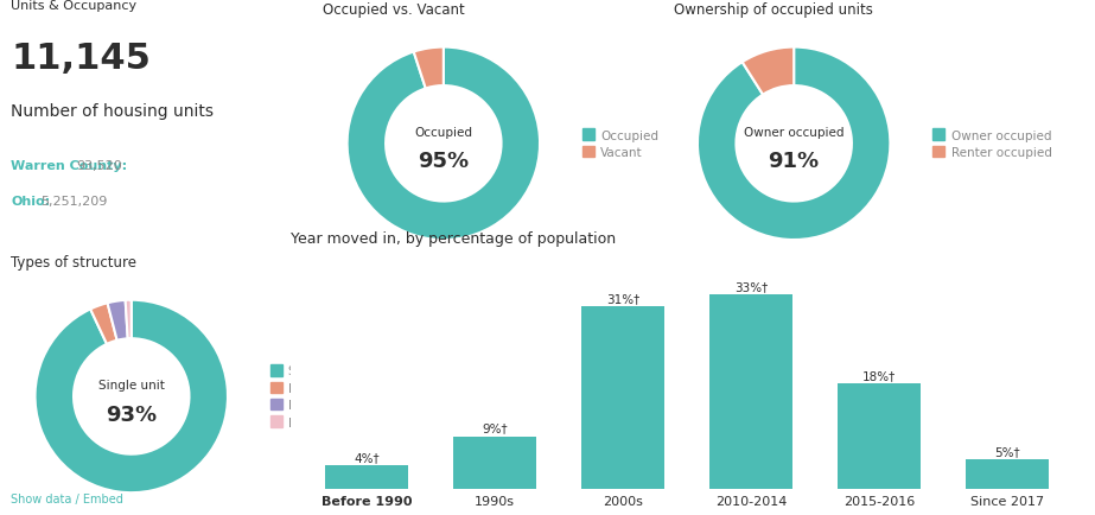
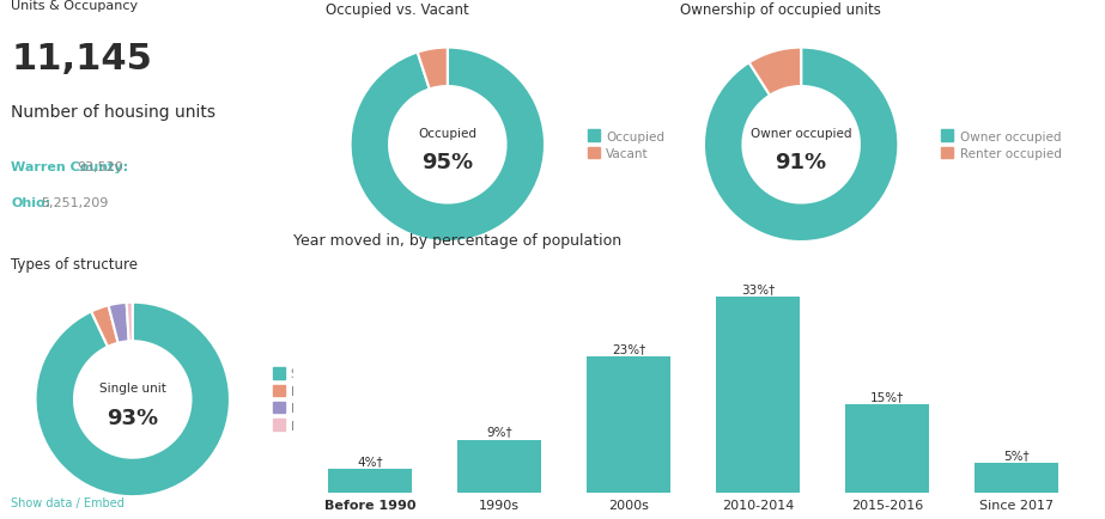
2000s: 31%† -> 23%†
2015-2016: 18%† -> 15%†
